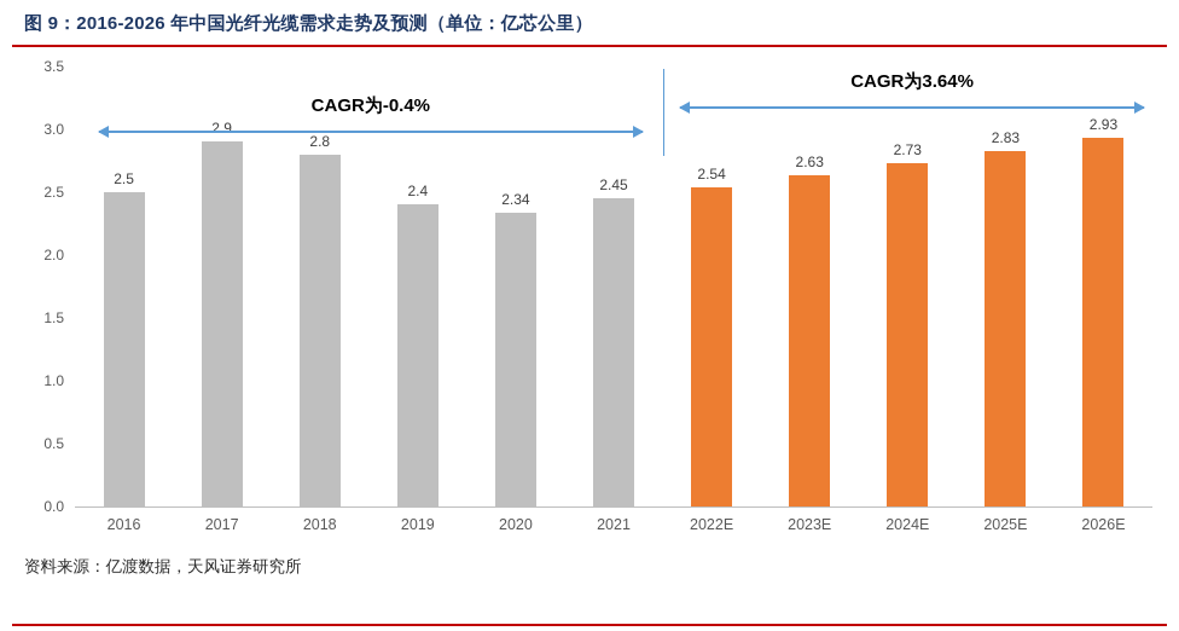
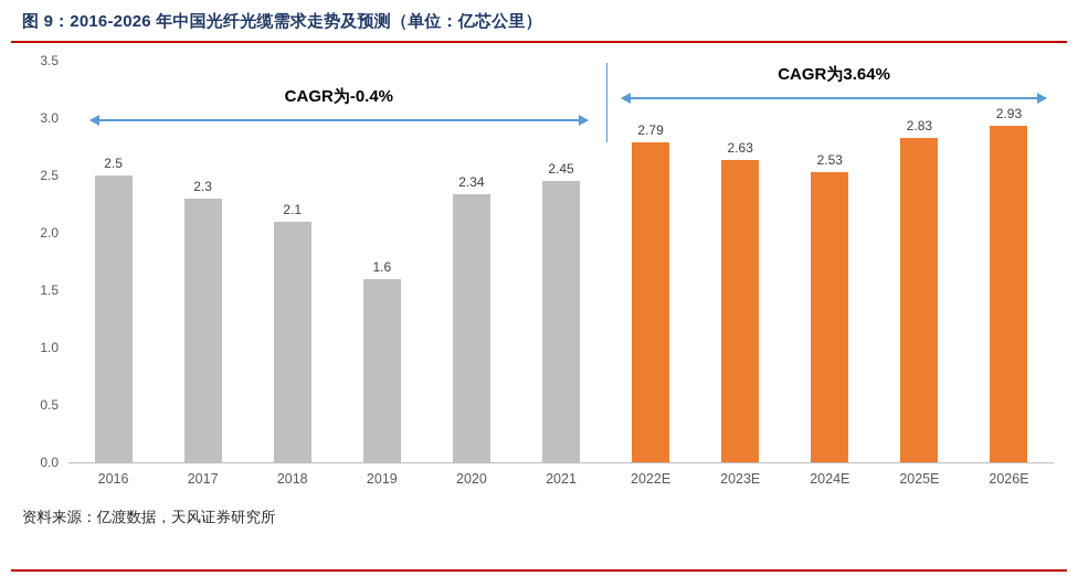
2017: 2.9 -> 2.3
2018: 2.8 -> 2.1
2019: 2.4 -> 1.6
2022E: 2.54 -> 2.79
2024E: 2.73 -> 2.53
